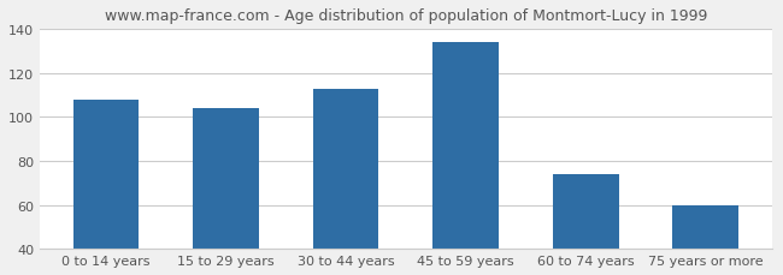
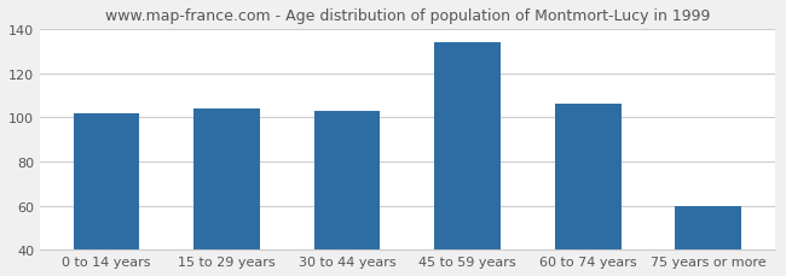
0 to 14 years: 108 -> 102
30 to 44 years: 113 -> 103
60 to 74 years: 74 -> 106
